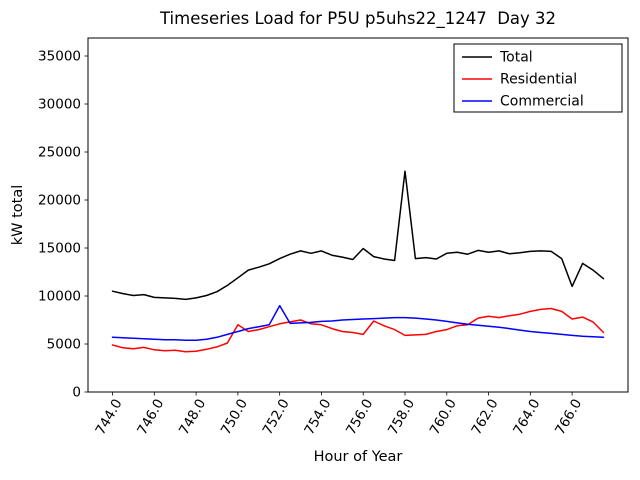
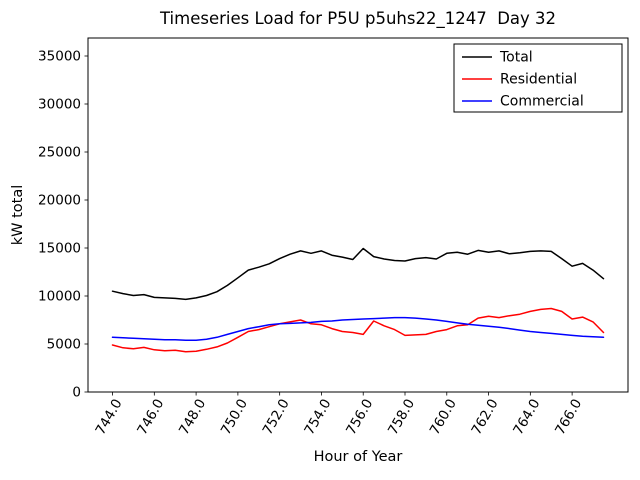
Residential/750.0: 7000 -> 6000
Commercial/752.0: 9000 -> 7000
Total/758.0: 23000 -> 14000
Total/766.0: 11000 -> 13000
